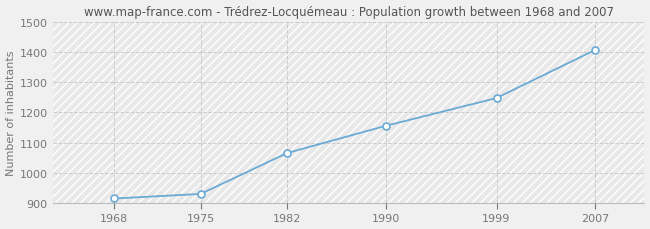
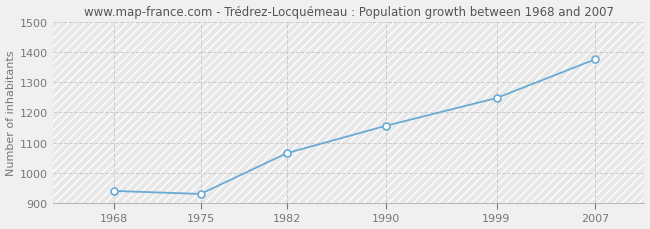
1968: 915 -> 940
2007: 1406 -> 1375
